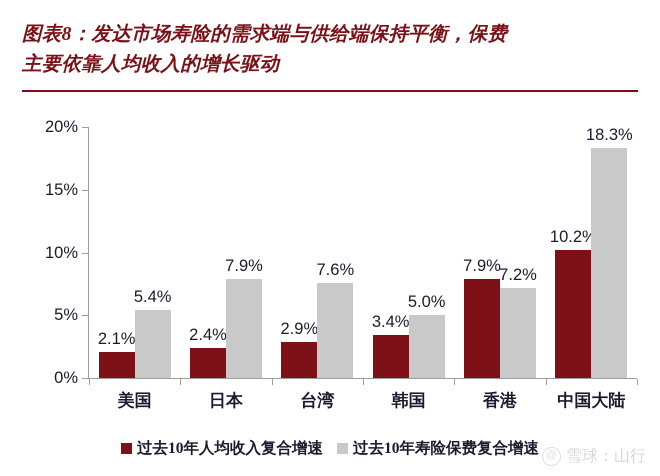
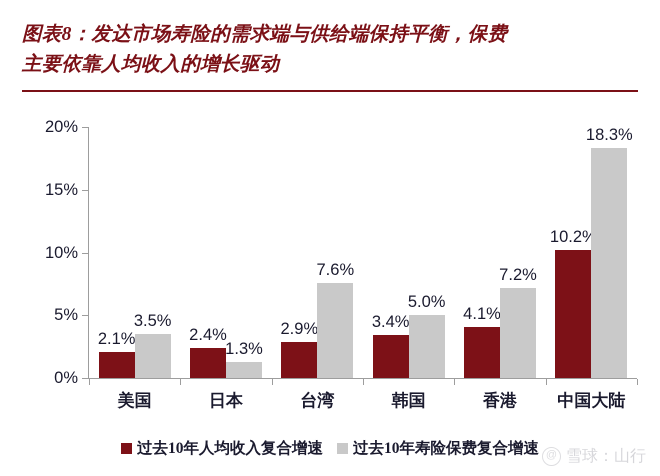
过去10年寿险保费复合增速/美国: 5.4% -> 3.5%
过去10年寿险保费复合增速/日本: 7.9% -> 1.3%
过去10年人均收入复合增速/香港: 7.9% -> 4.1%
